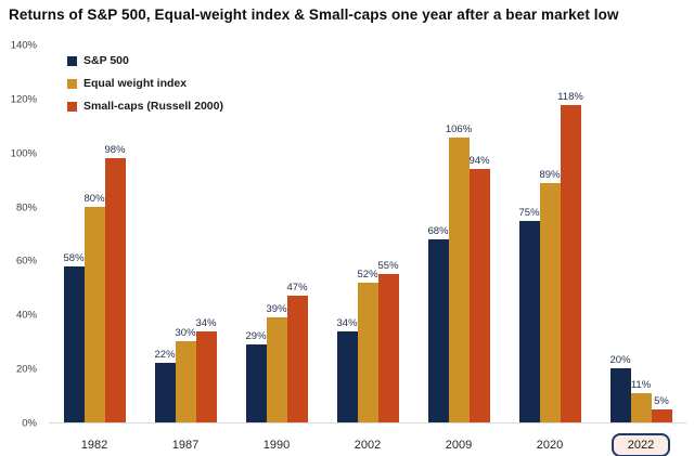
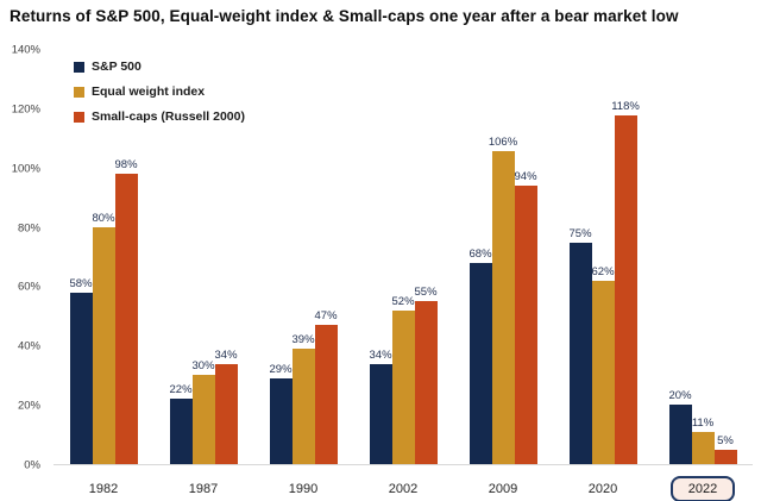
Equal weight index/2020: 89% -> 62%
